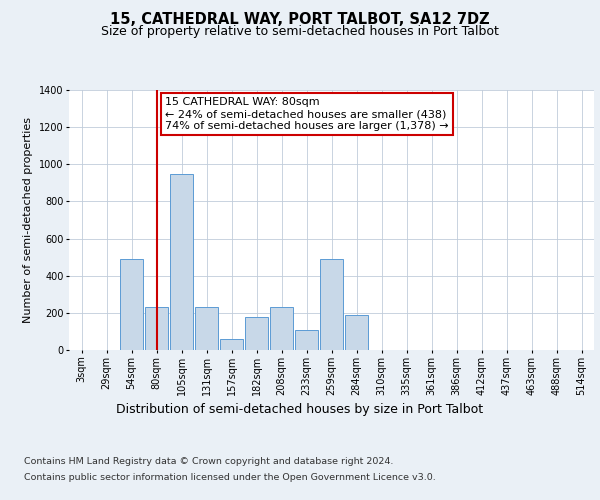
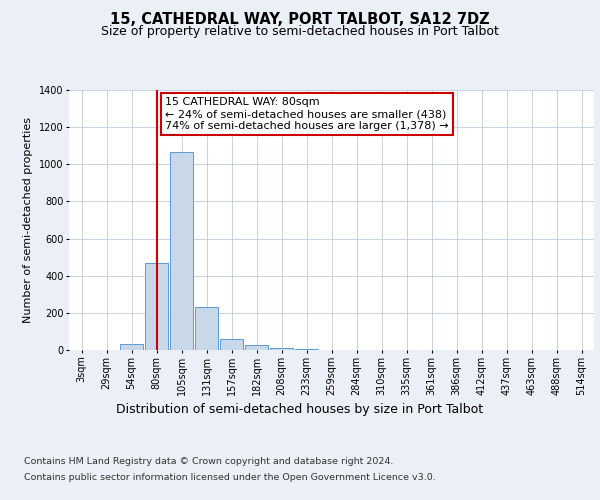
54sqm: 490 -> 30
80sqm: 230 -> 470
105sqm: 950 -> 1060
182sqm: 180 -> 20
208sqm: 230 -> 10
233sqm: 110 -> 0
259sqm: 490 -> 0
284sqm: 190 -> 0
